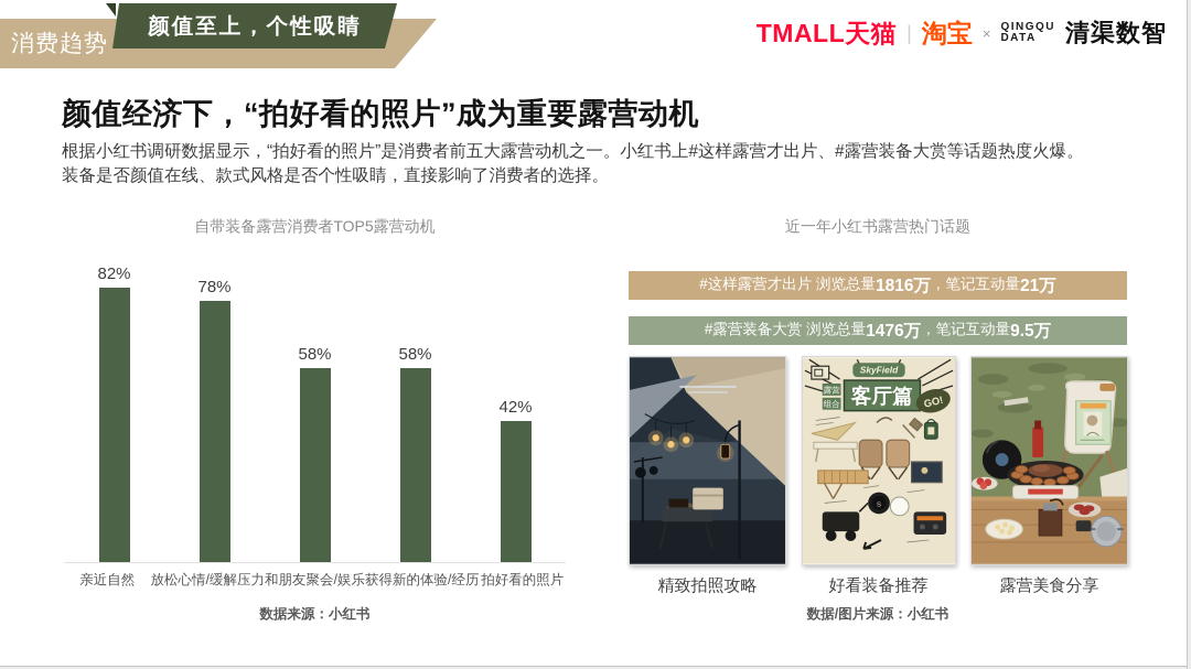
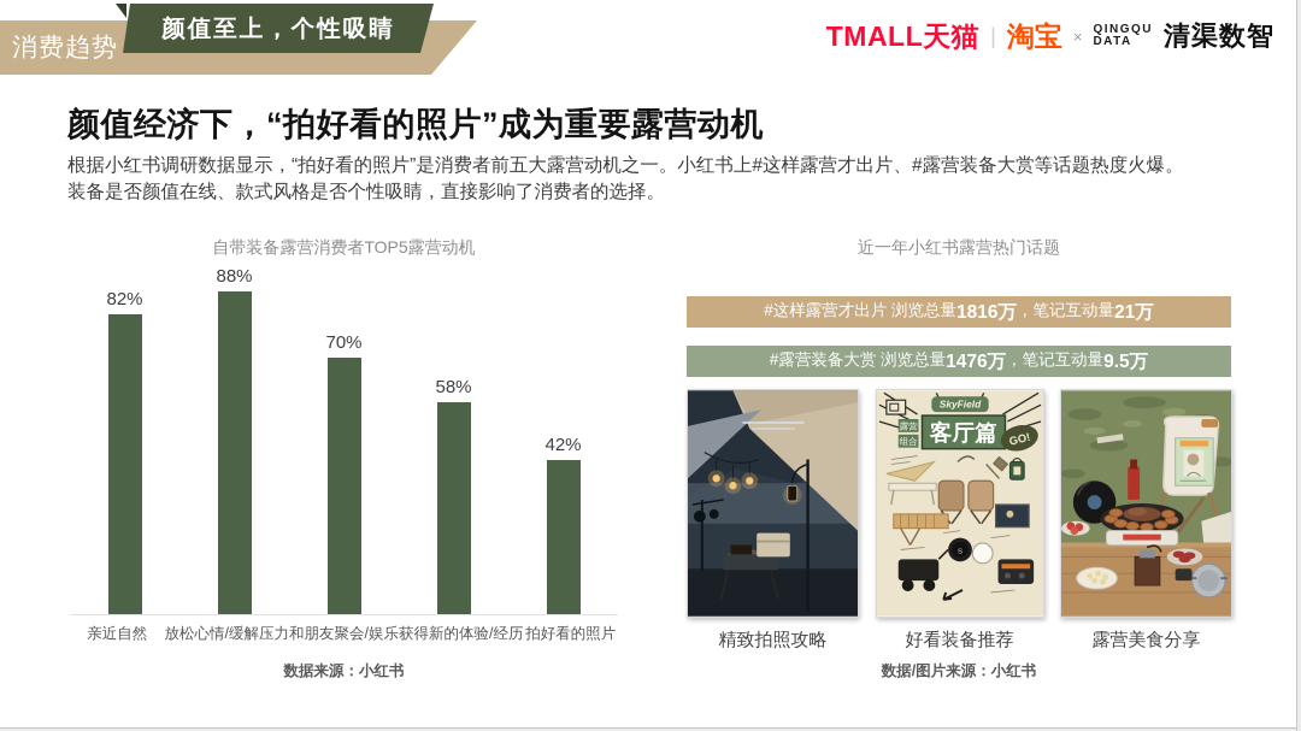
放松心情/缓解压力: 78% -> 88%
和朋友聚会/娱乐: 58% -> 70%
